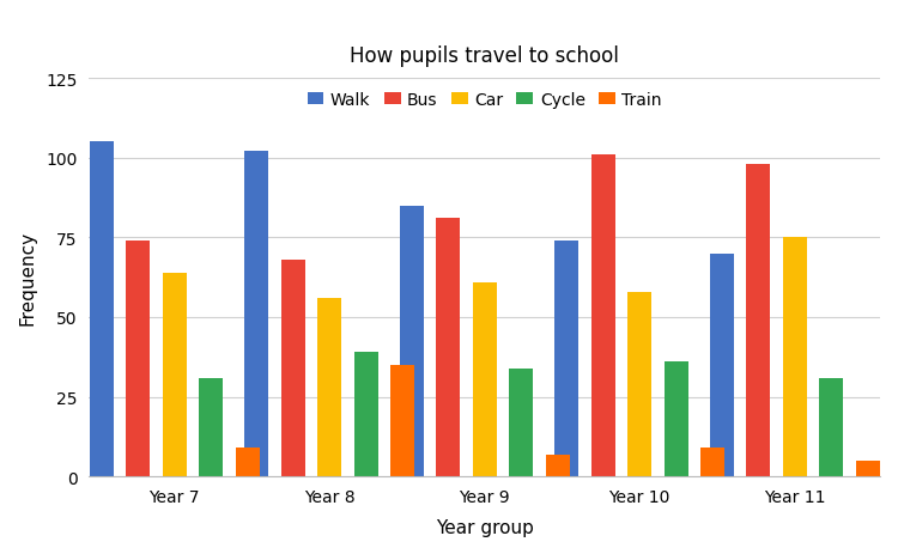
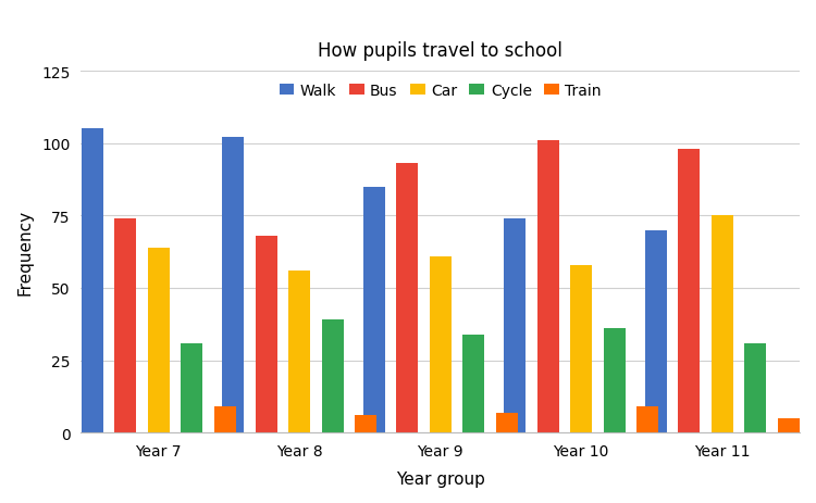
Train/Year 8: 35 -> 6
Bus/Year 9: 81 -> 93
